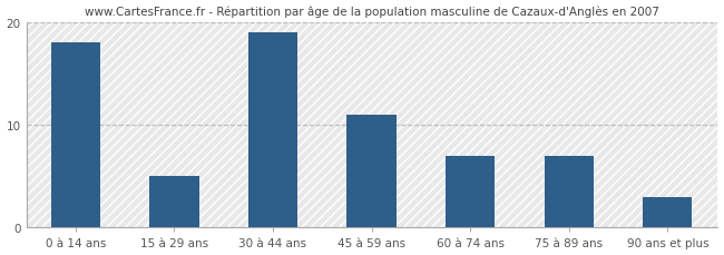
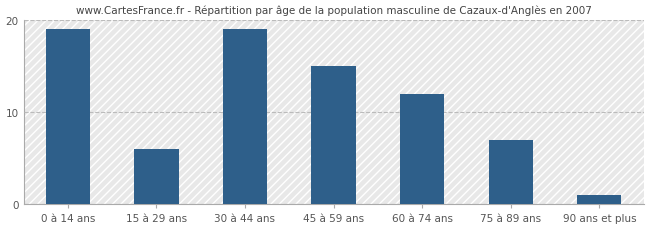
0 à 14 ans: 18 -> 19
15 à 29 ans: 5 -> 6
45 à 59 ans: 11 -> 15
60 à 74 ans: 7 -> 12
90 ans et plus: 3 -> 1
